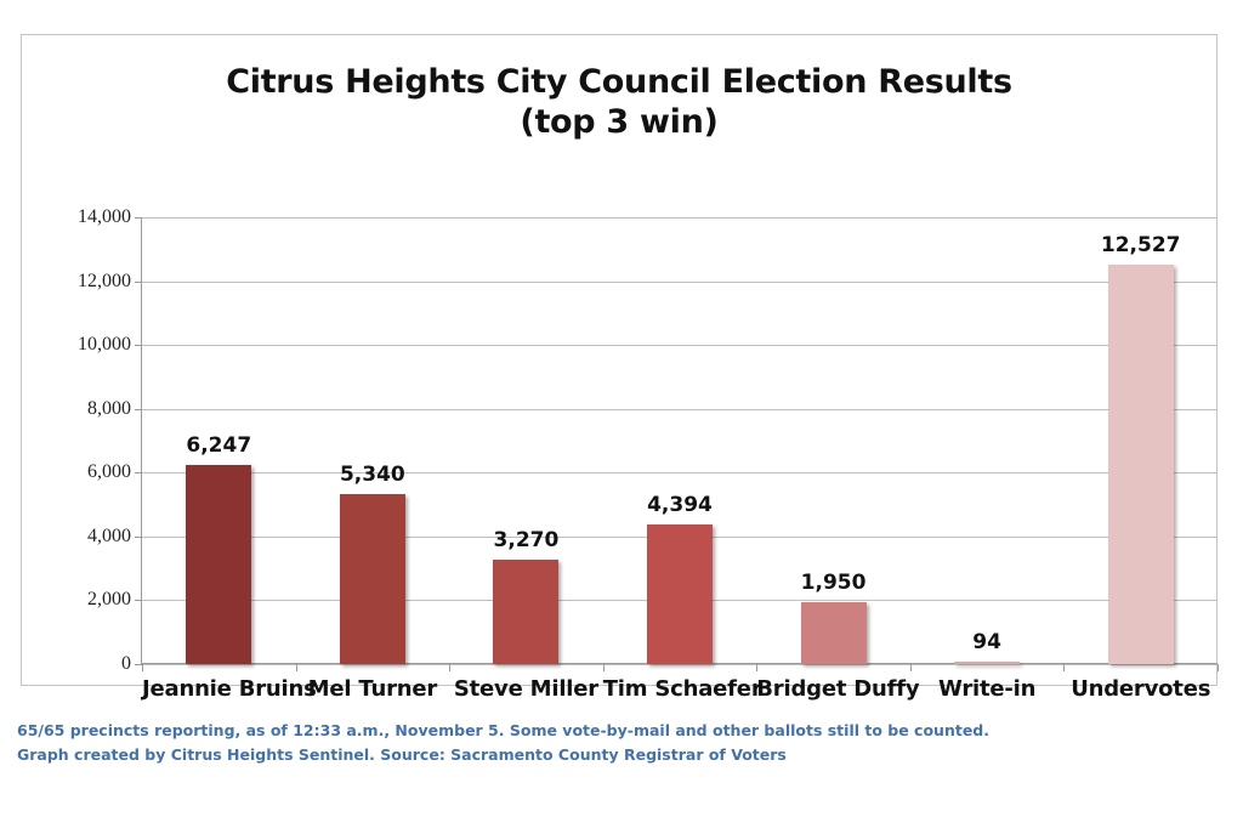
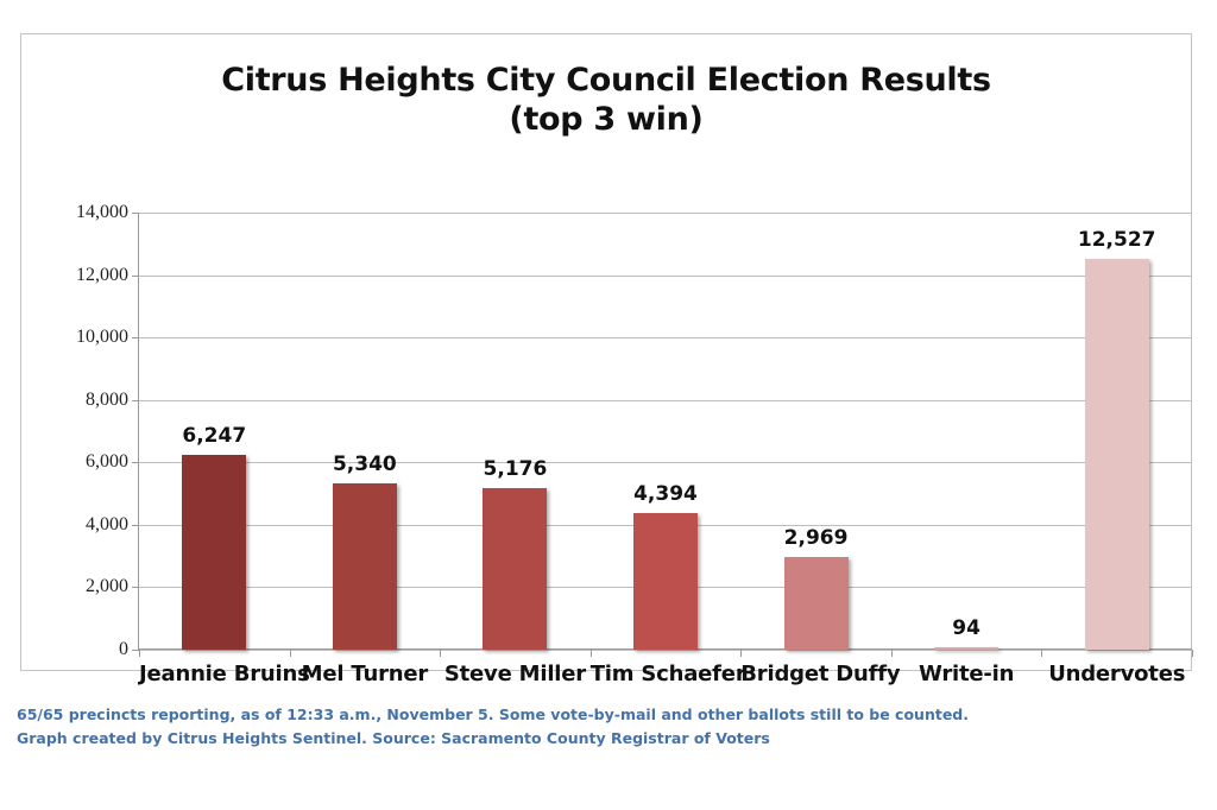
Steve Miller: 3,270 -> 5,176
Bridget Duffy: 1,950 -> 2,969
